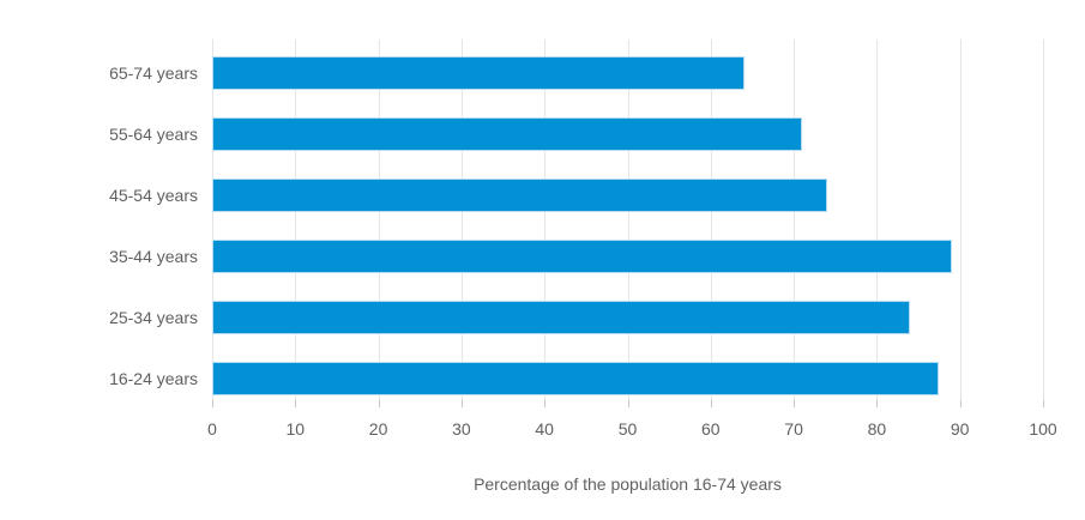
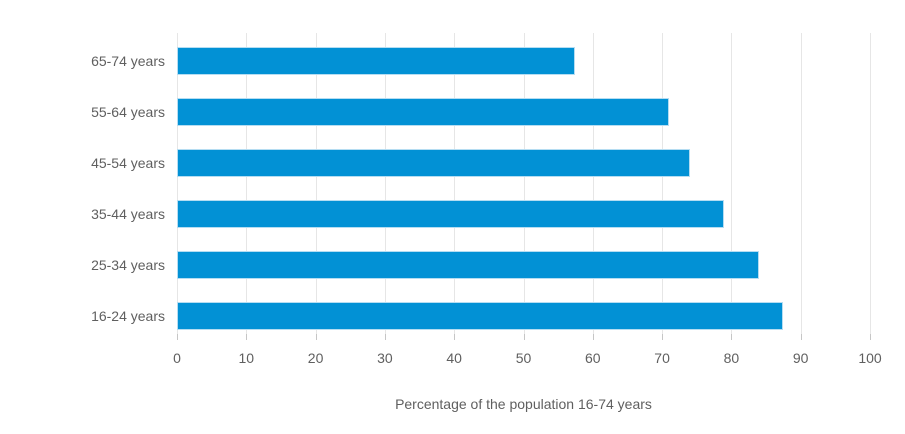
65-74 years: 64 -> 58
35-44 years: 89 -> 79
